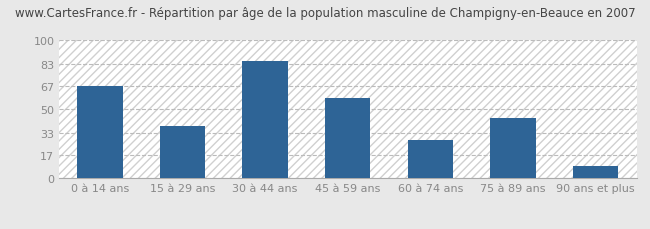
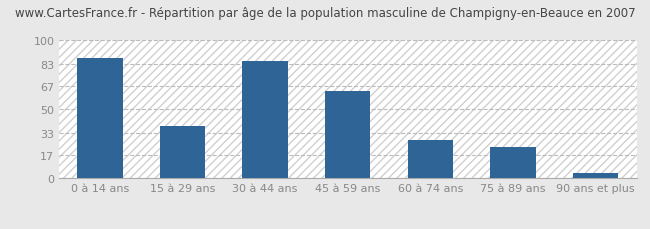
0 à 14 ans: 67 -> 87
45 à 59 ans: 58 -> 63
75 à 89 ans: 44 -> 23
90 ans et plus: 9 -> 4
